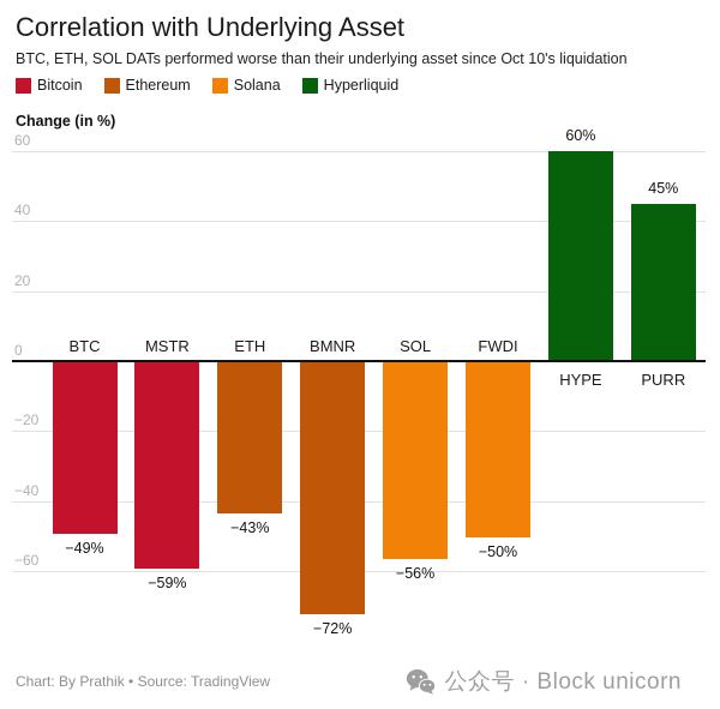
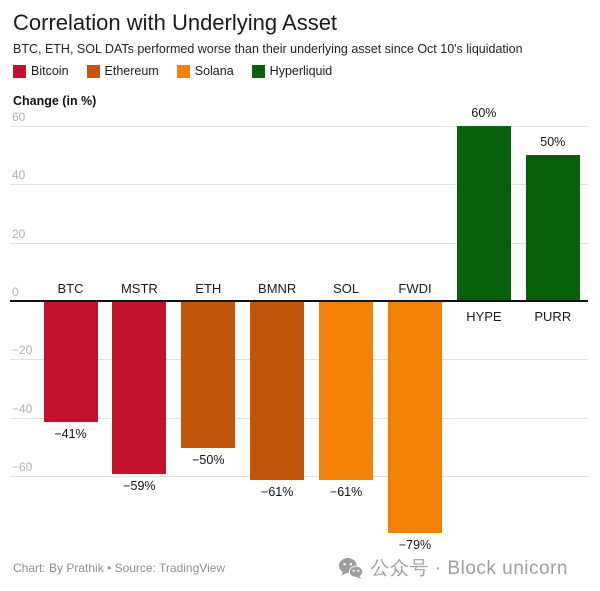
BTC: −49% -> −41%
ETH: −43% -> −50%
BMNR: −72% -> −61%
SOL: −56% -> −61%
FWDI: −50% -> −79%
PURR: 45% -> 50%
